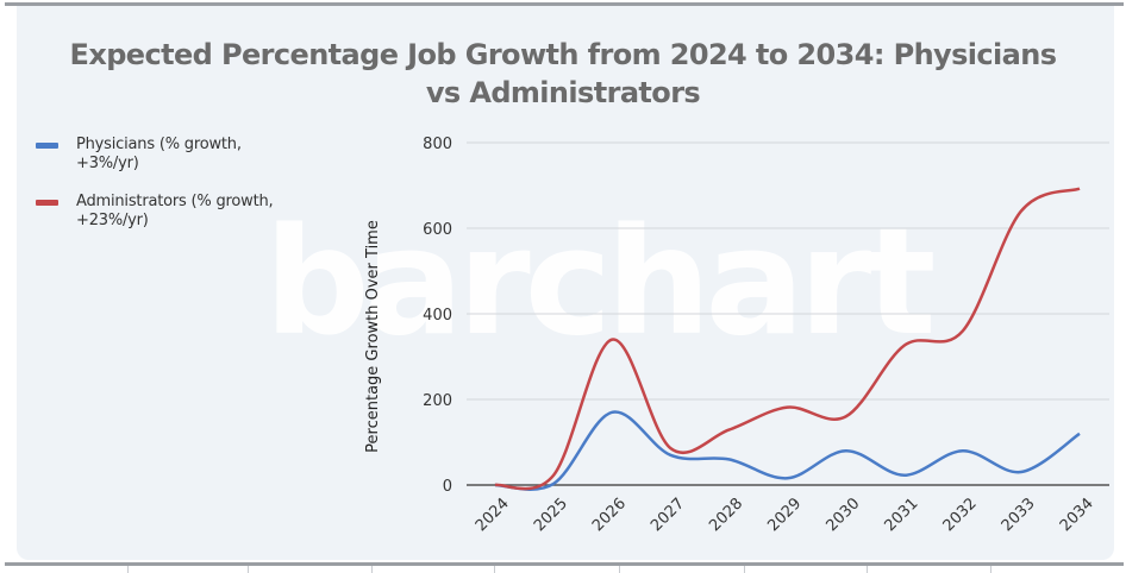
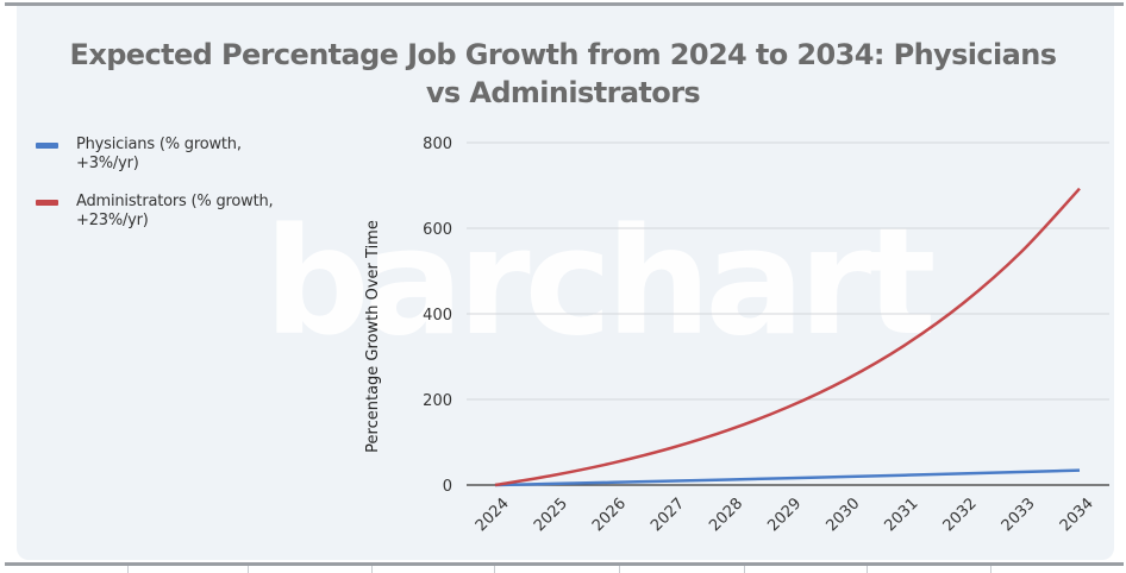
Physicians (% growth, +3%/yr)/2026: 170 -> 10
Administrators (% growth, +23%/yr)/2026: 340 -> 50
Physicians (% growth, +3%/yr)/2027: 70 -> 10
Physicians (% growth, +3%/yr)/2028: 60 -> 10
Physicians (% growth, +3%/yr)/2030: 80 -> 20
Administrators (% growth, +23%/yr)/2030: 160 -> 250
Physicians (% growth, +3%/yr)/2032: 80 -> 30
Administrators (% growth, +23%/yr)/2032: 360 -> 420
Administrators (% growth, +23%/yr)/2033: 640 -> 540
Physicians (% growth, +3%/yr)/2034: 120 -> 30
